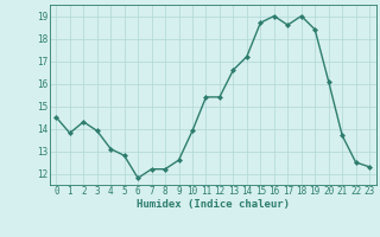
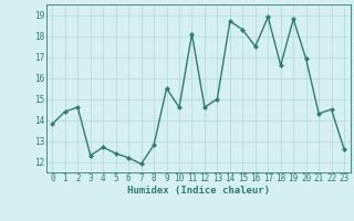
0: 14.5 -> 13.8
1: 13.8 -> 14.4
2: 14.3 -> 14.6
3: 13.9 -> 12.3
4: 13.1 -> 12.7
5: 12.8 -> 12.4
6: 11.8 -> 12.2
7: 12.2 -> 11.9
8: 12.2 -> 12.8
9: 12.6 -> 15.5
10: 13.9 -> 14.6
11: 15.4 -> 18.1
12: 15.4 -> 14.6
13: 16.6 -> 15.0
14: 17.2 -> 18.7
15: 18.7 -> 18.3
16: 19.0 -> 17.5
17: 18.6 -> 18.9
18: 19.0 -> 16.6
19: 18.4 -> 18.8
20: 16.1 -> 16.9
21: 13.7 -> 14.3
22: 12.5 -> 14.5
23: 12.3 -> 12.6
